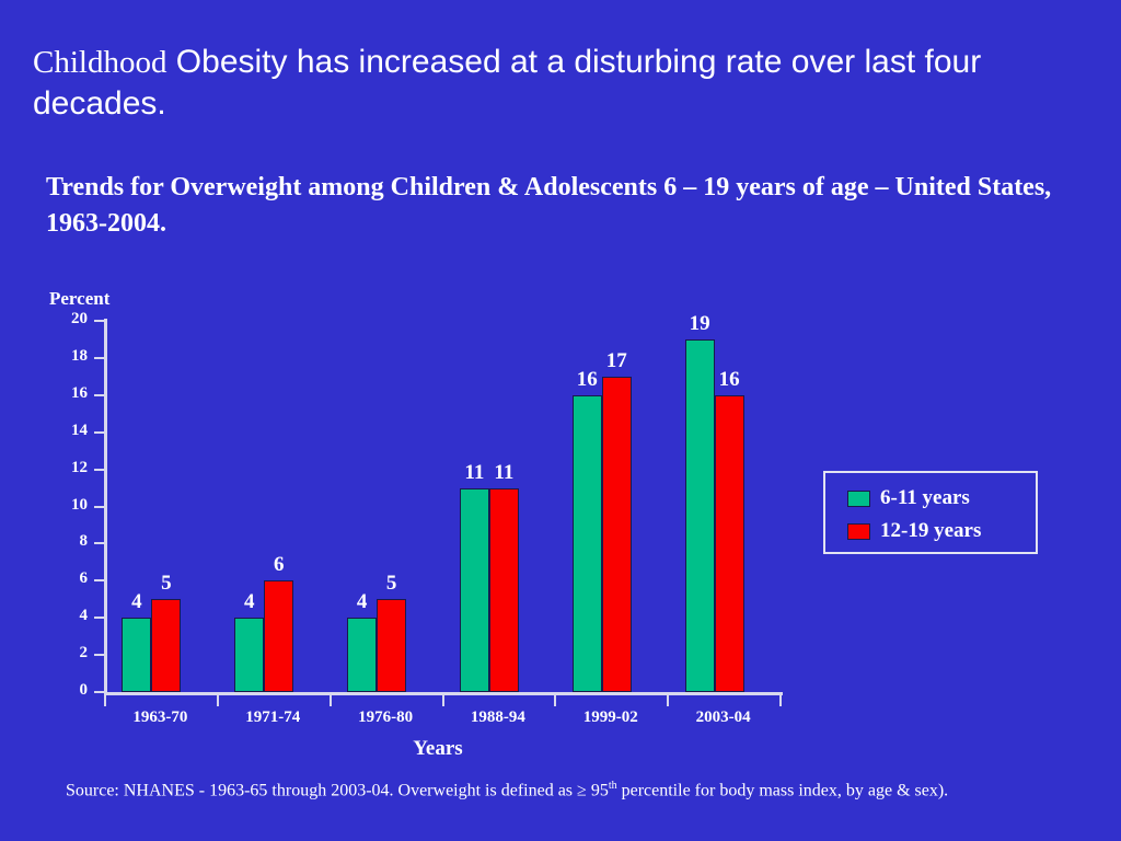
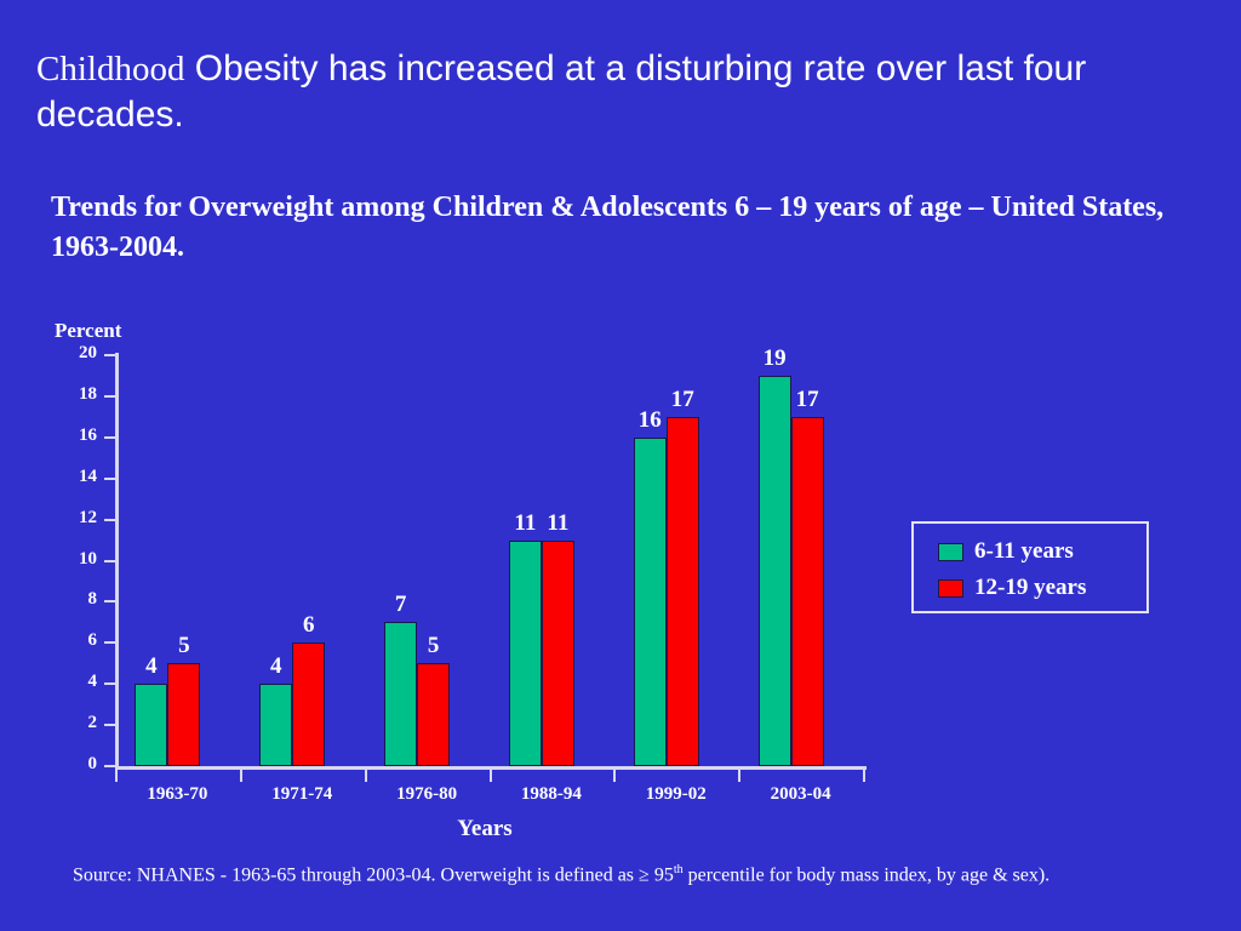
6-11 years/1976-80: 4 -> 7
12-19 years/2003-04: 16 -> 17
